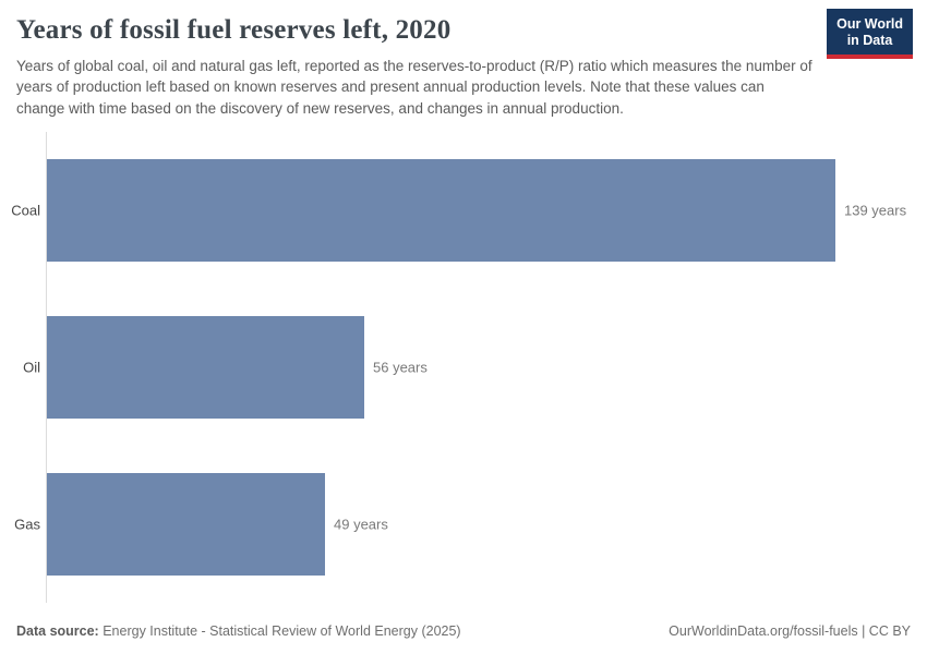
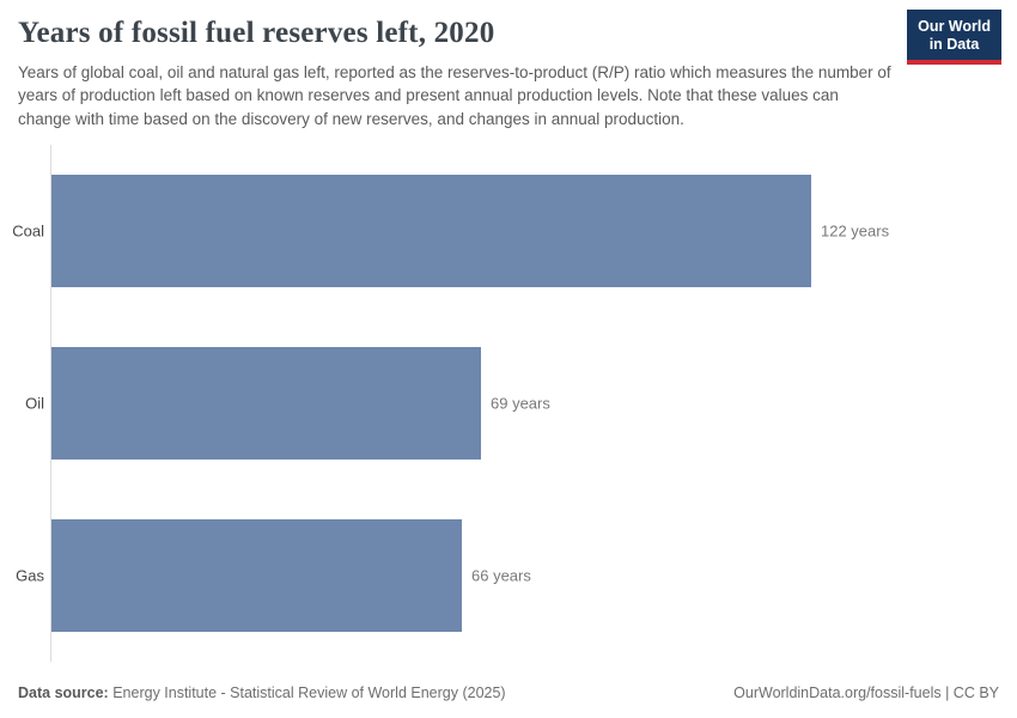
Coal: 139 -> 122
Oil: 56 -> 69
Gas: 49 -> 66
